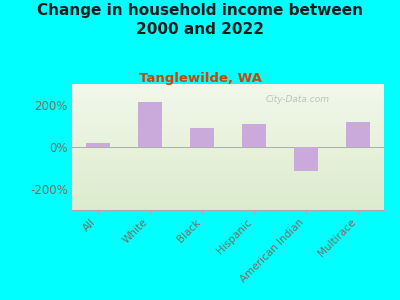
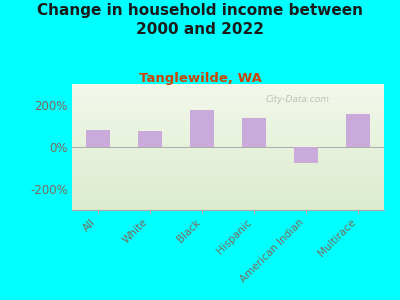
All: 20% -> 80%
White: 215% -> 75%
Black: 90% -> 175%
Hispanic: 110% -> 140%
American Indian: -115% -> -75%
Multirace: 120% -> 155%
